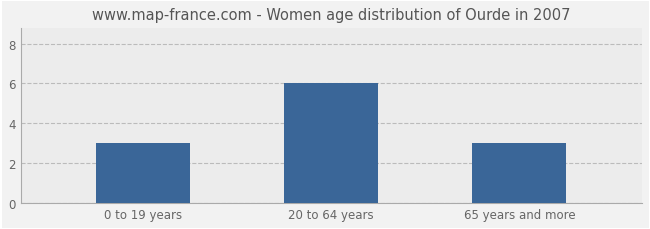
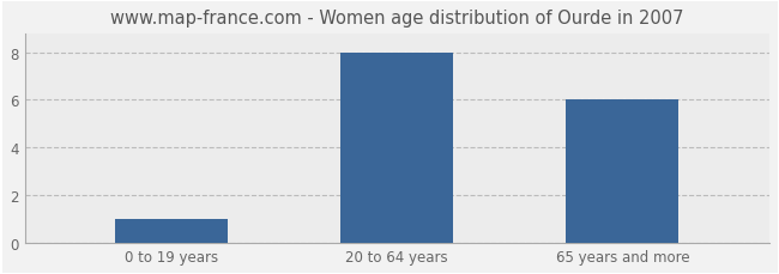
0 to 19 years: 3 -> 1
20 to 64 years: 6 -> 8
65 years and more: 3 -> 6
